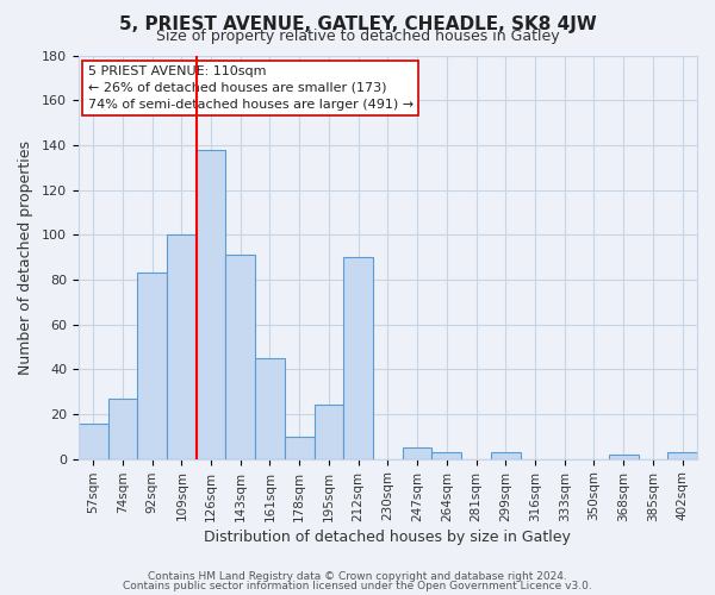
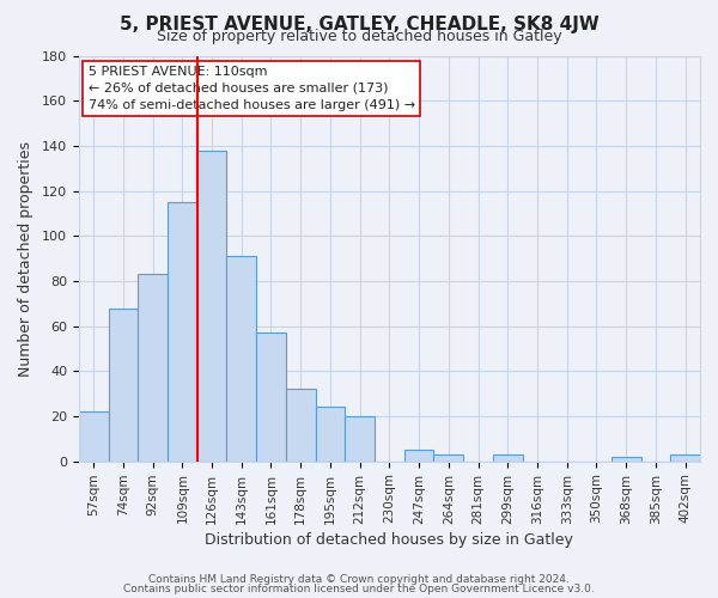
57sqm: 16 -> 22
74sqm: 27 -> 68
109sqm: 100 -> 115
161sqm: 45 -> 57
178sqm: 10 -> 32
212sqm: 90 -> 20
